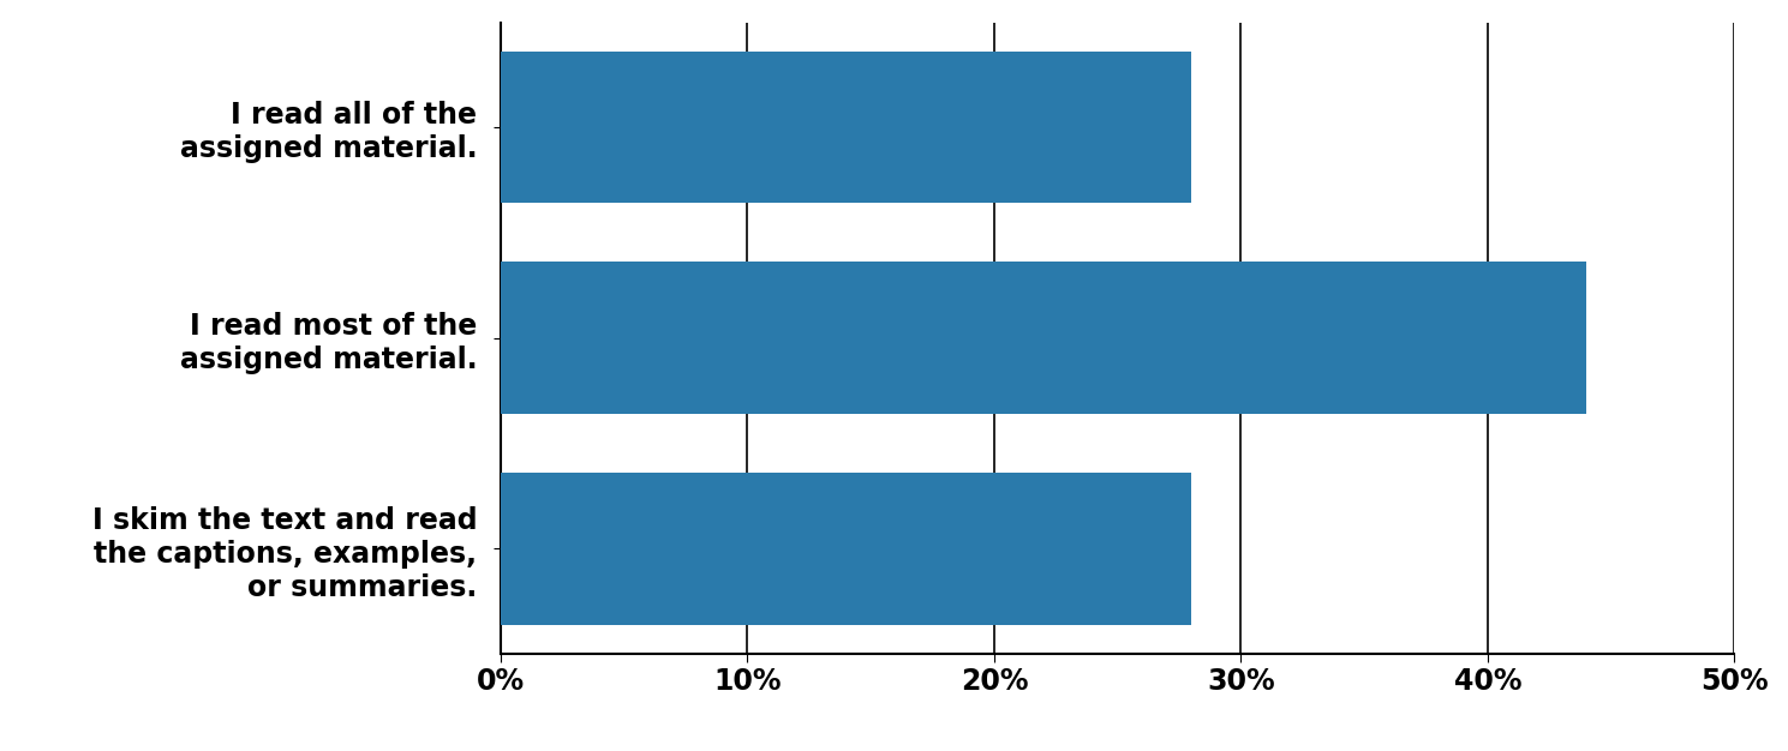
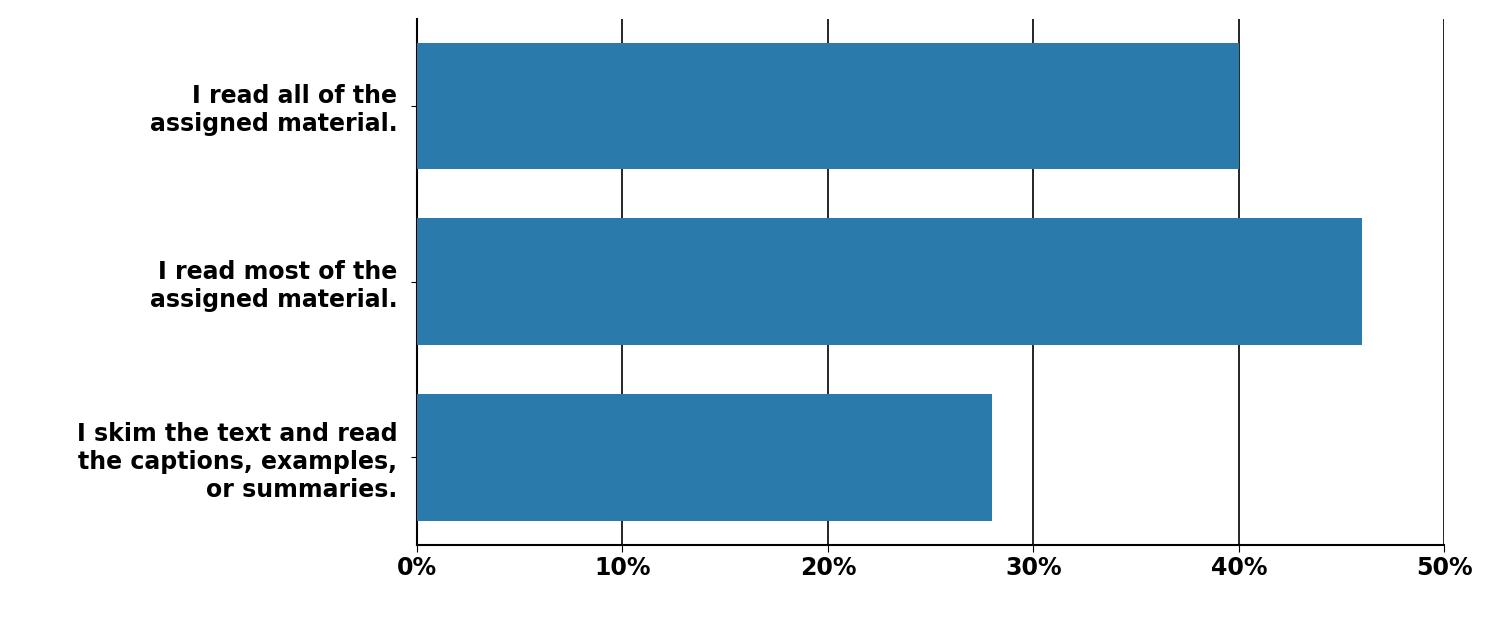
I read all of the assigned material.: 28% -> 40%
I read most of the assigned material.: 44% -> 46%
